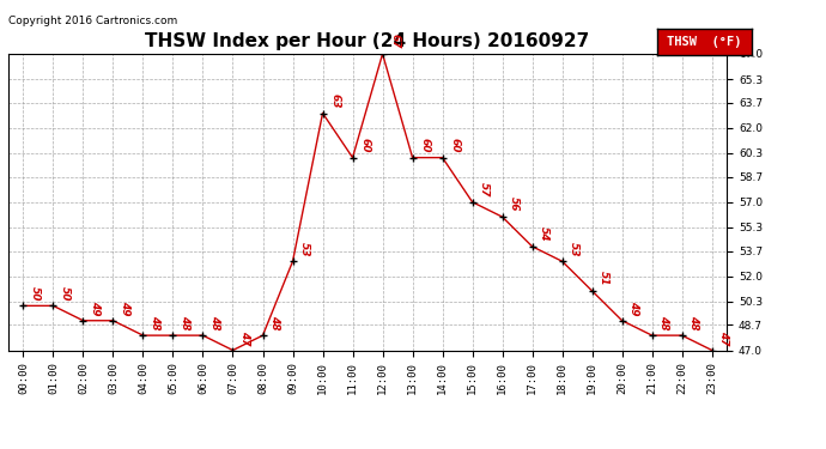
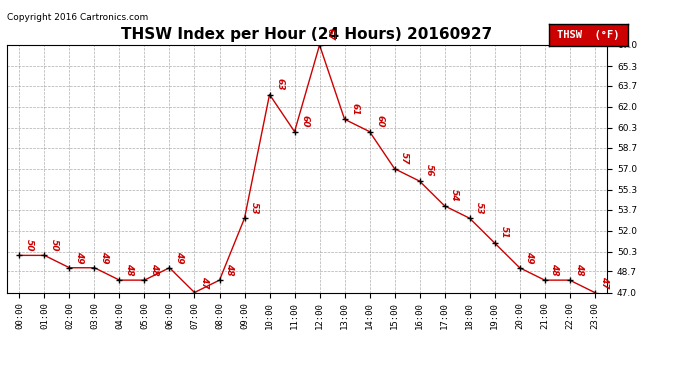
06:00: 48 -> 49
13:00: 60 -> 61
